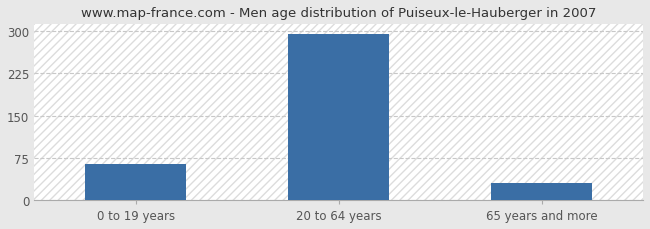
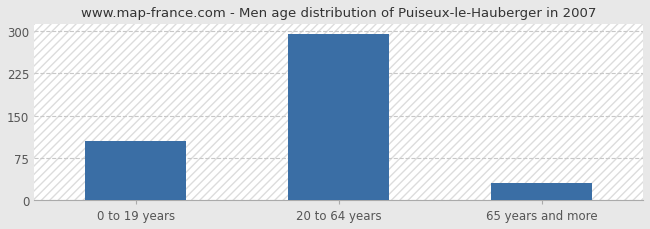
0 to 19 years: 64 -> 105
